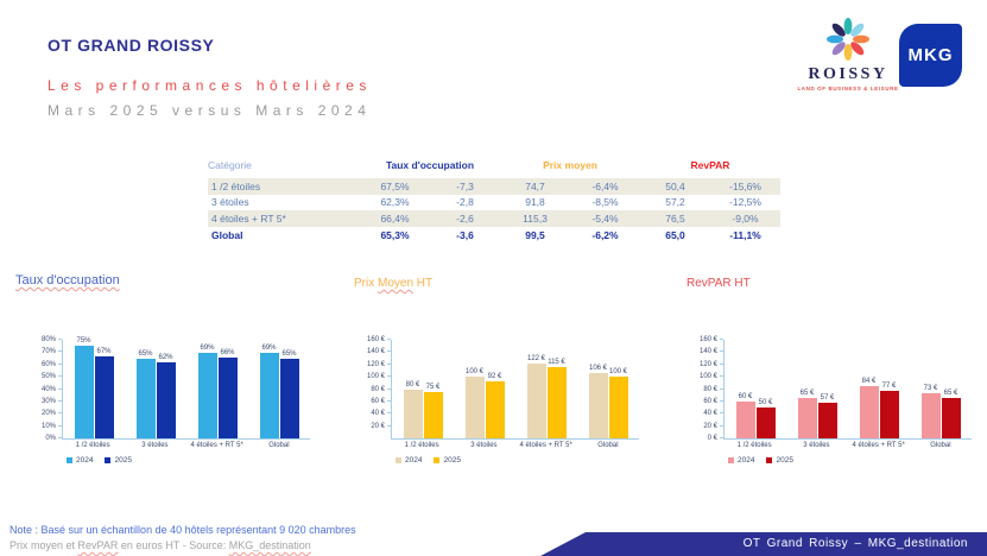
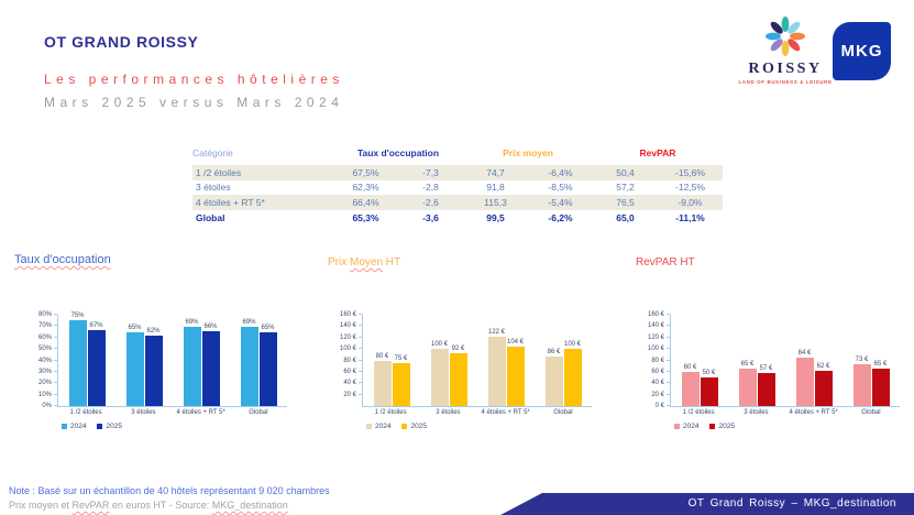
Prix Moyen HT/2025/4 étoiles + RT 5*: 115 -> 104
Prix Moyen HT/2024/Global: 106 -> 86
RevPAR HT/2025/4 étoiles + RT 5*: 77 -> 62
